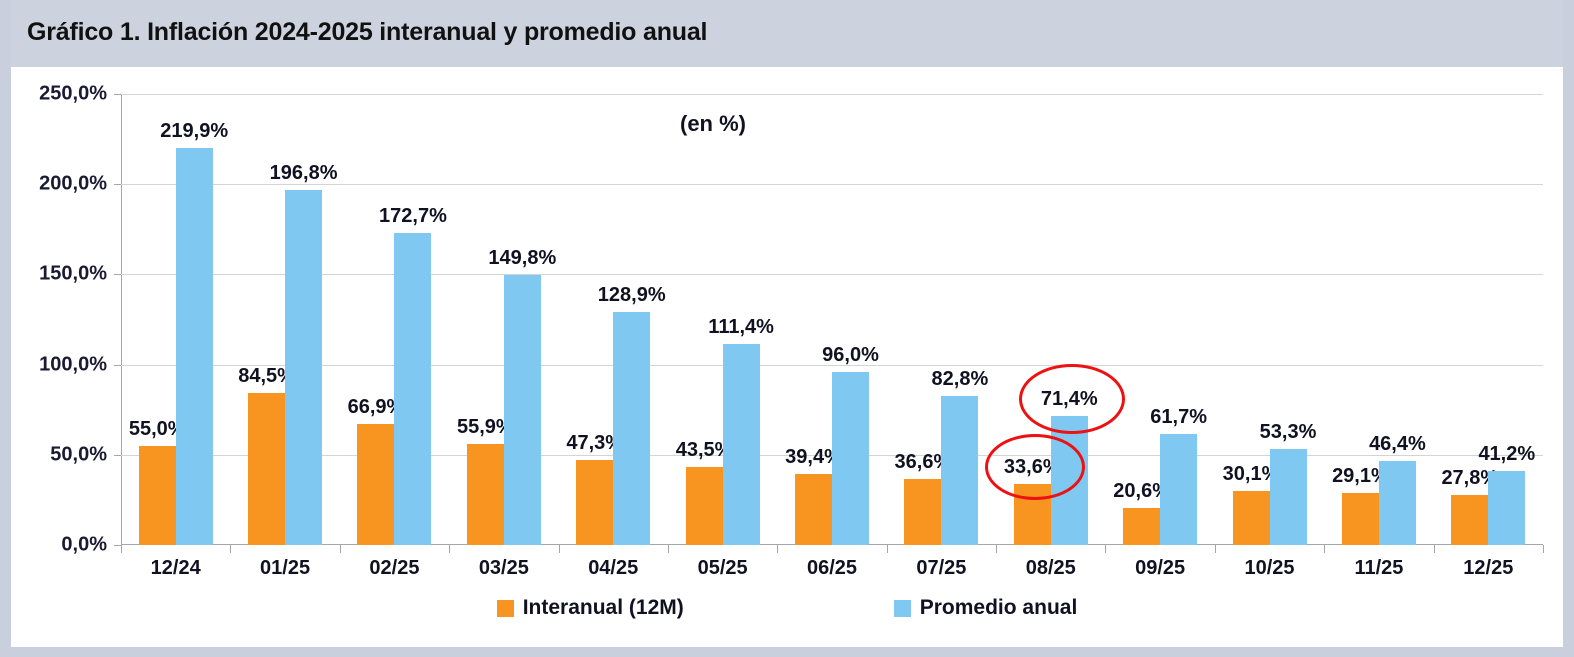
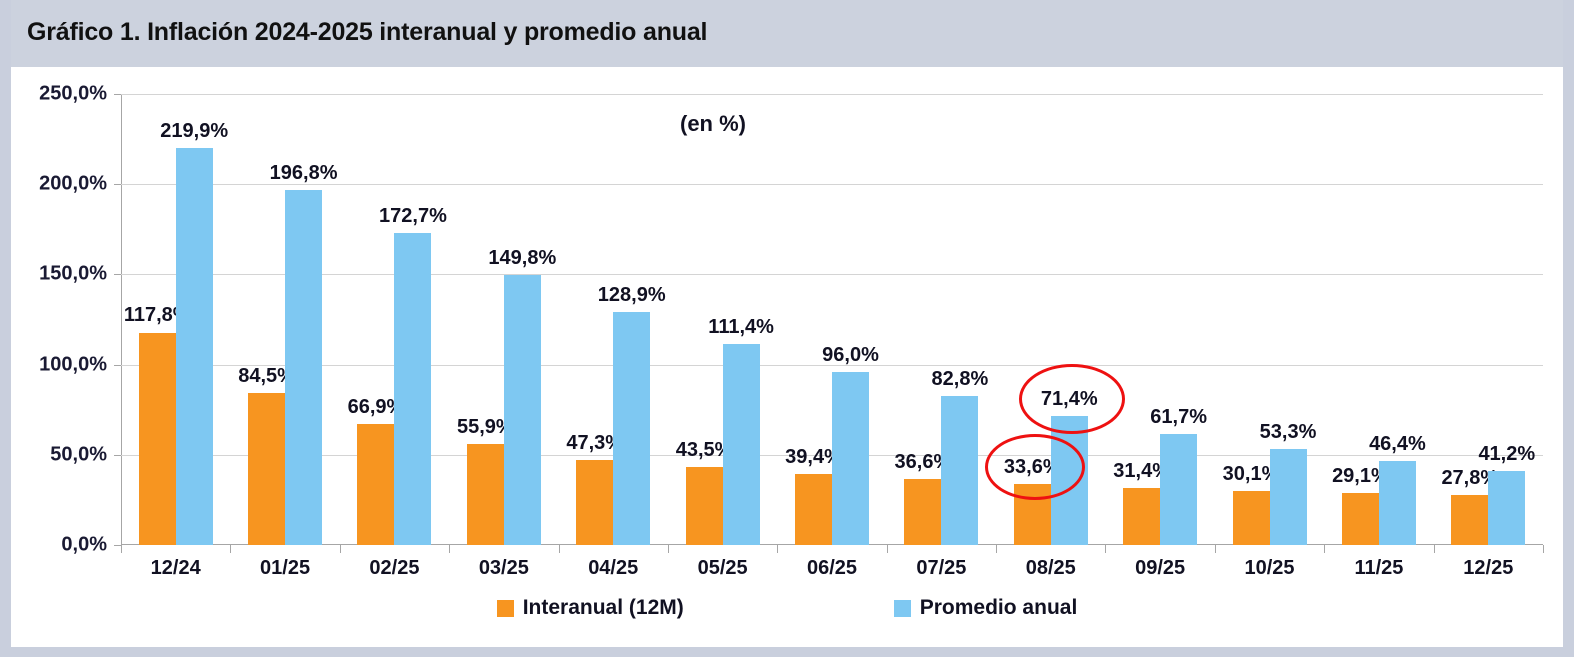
Interanual (12M)/12/24: 55,0% -> 117,8%
Interanual (12M)/09/25: 20,6% -> 31,4%
